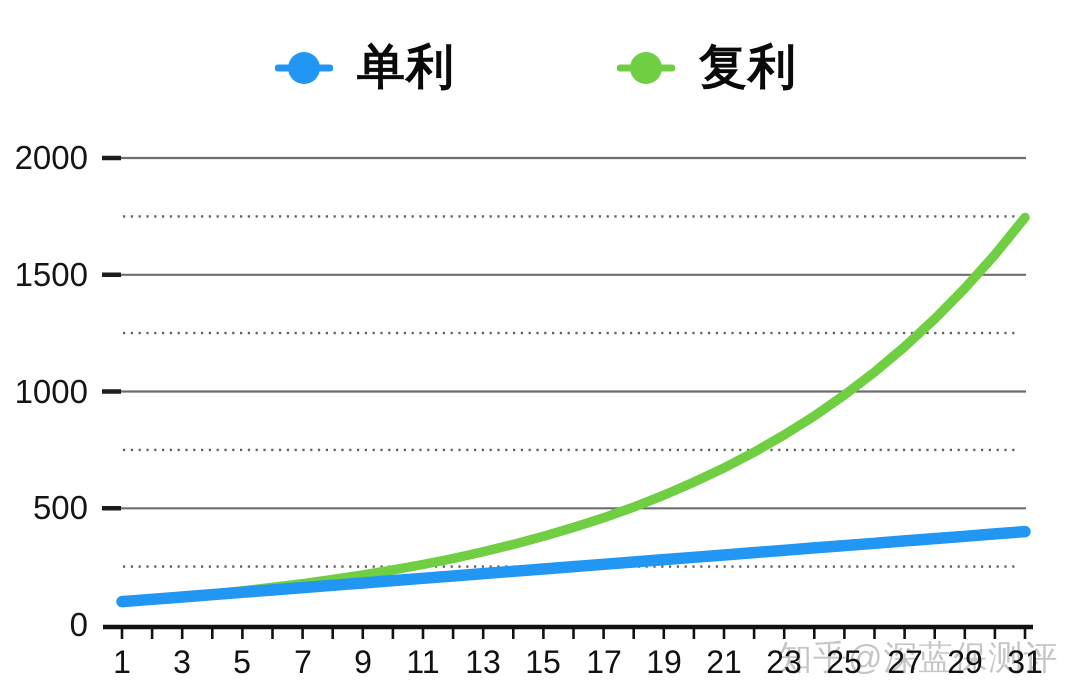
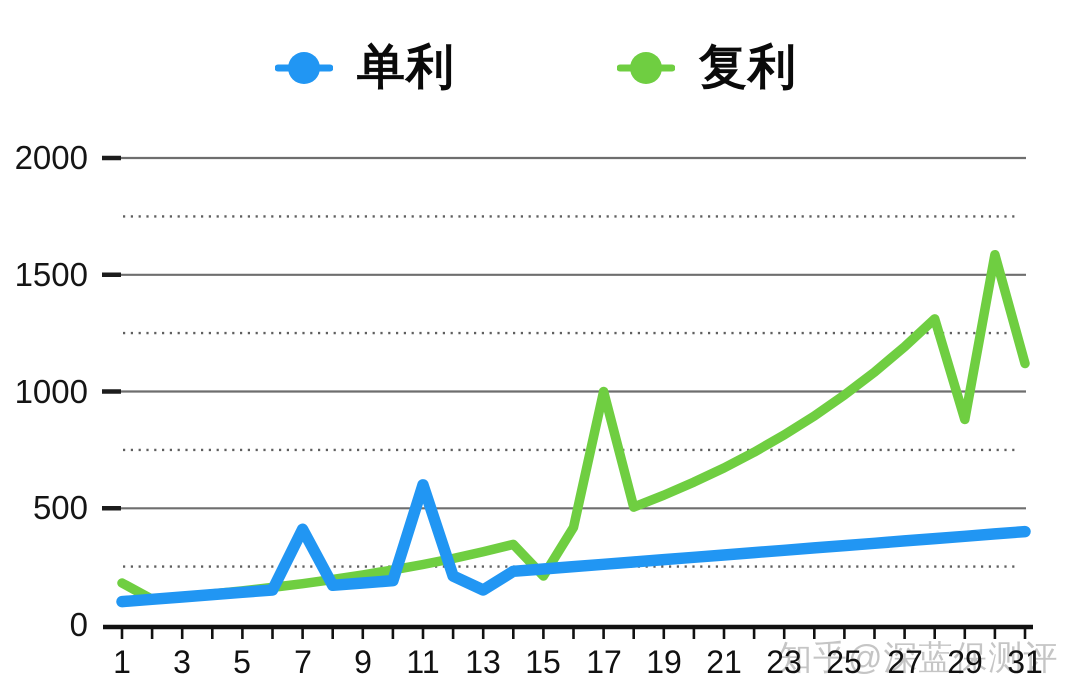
复利/1: 100 -> 180
单利/7: 160 -> 410
单利/11: 200 -> 600
单利/13: 220 -> 150
复利/15: 380 -> 210
复利/17: 460 -> 1000
复利/29: 1440 -> 880
复利/31: 1740 -> 1120
